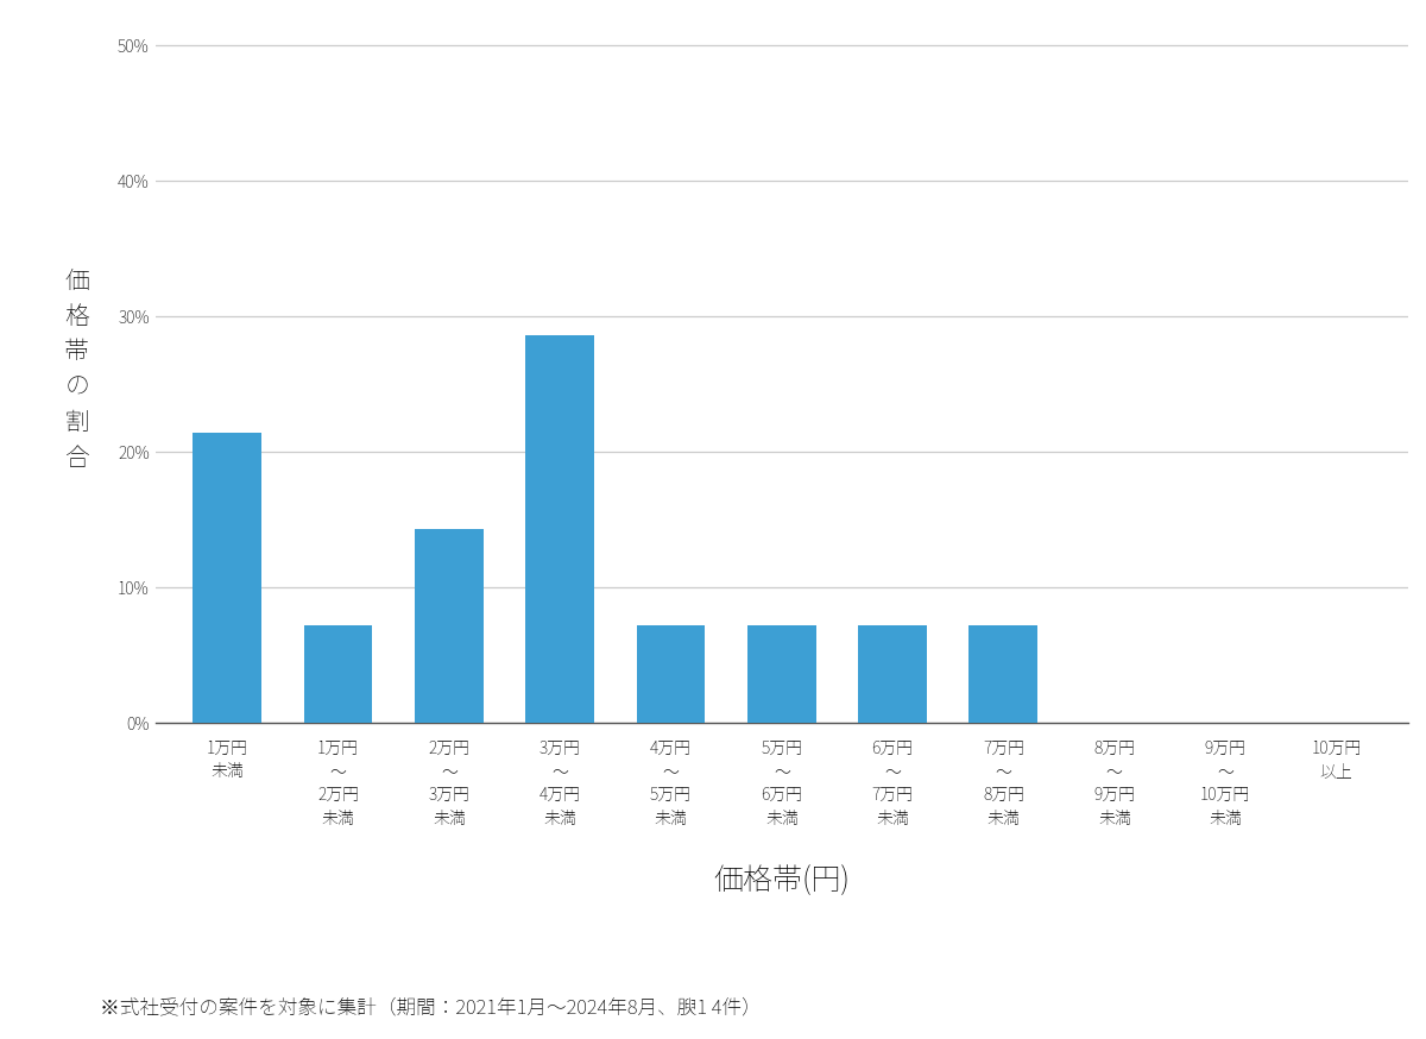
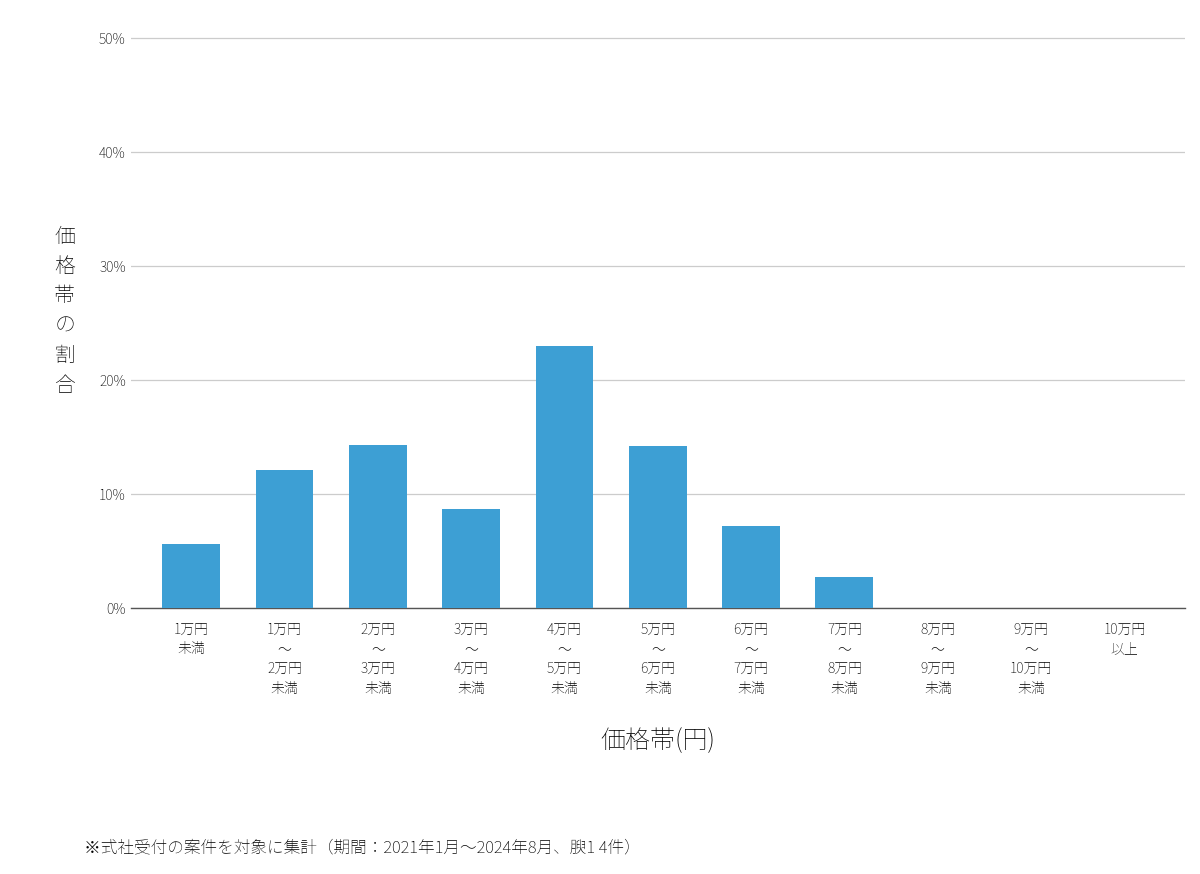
1万円 未満: 21.4% -> 5.6%
1万円 ～ 2万円 未満: 7.1% -> 12.1%
3万円 ～ 4万円 未満: 28.6% -> 8.7%
4万円 ～ 5万円 未満: 7.1% -> 23.0%
5万円 ～ 6万円 未満: 7.1% -> 14.2%
7万円 ～ 8万円 未満: 7.1% -> 2.7%
